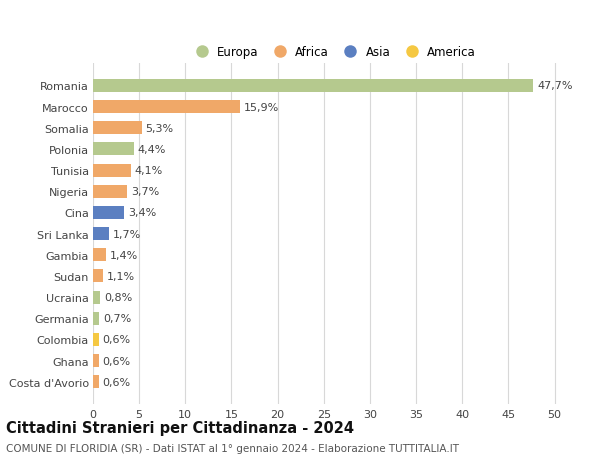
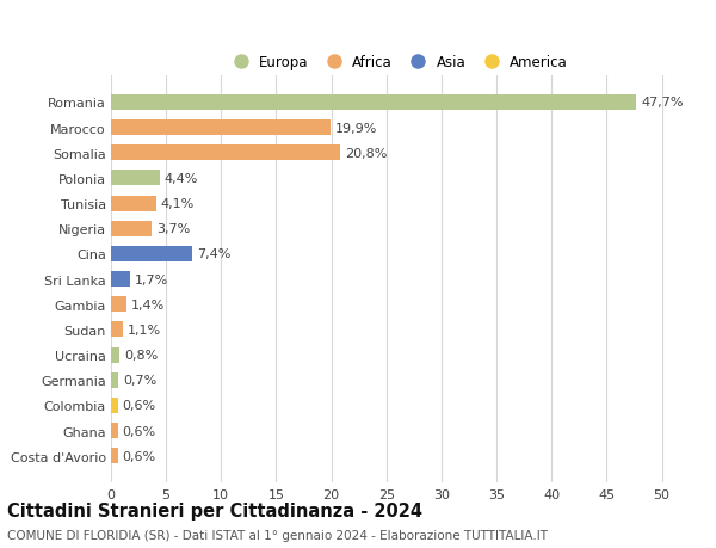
Marocco: 15,9% -> 19,9%
Somalia: 5,3% -> 20,8%
Cina: 3,4% -> 7,4%
